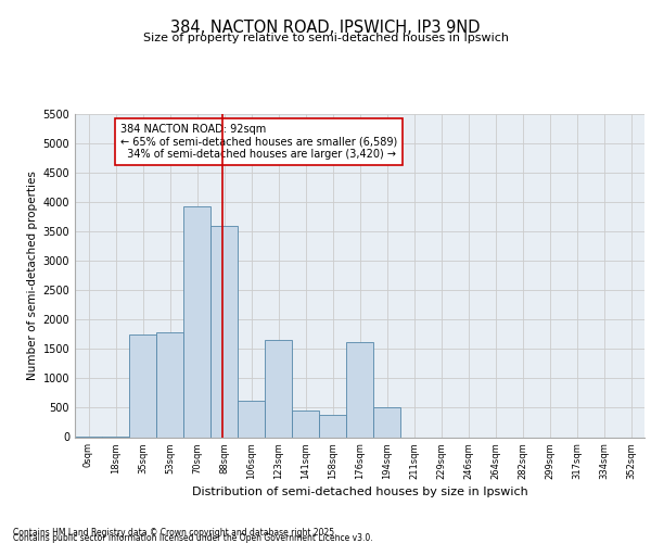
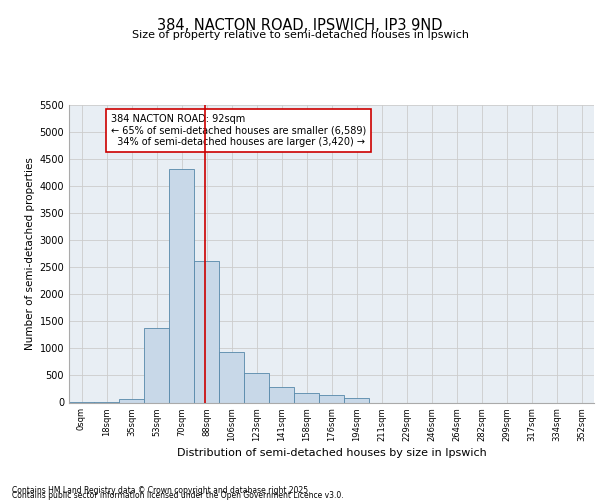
35sqm: 1740 -> 60
53sqm: 1780 -> 1380
70sqm: 3920 -> 4310
88sqm: 3600 -> 2620
106sqm: 620 -> 940
123sqm: 1660 -> 550
141sqm: 460 -> 290
158sqm: 380 -> 170
176sqm: 1620 -> 130
194sqm: 500 -> 80
